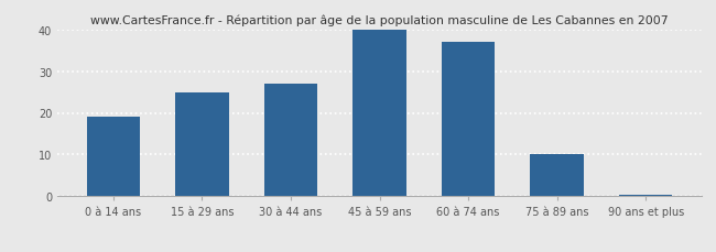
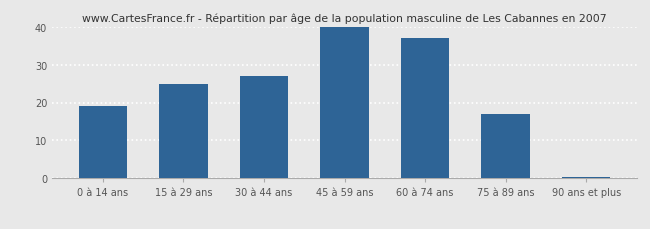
75 à 89 ans: 10.0 -> 17.0
